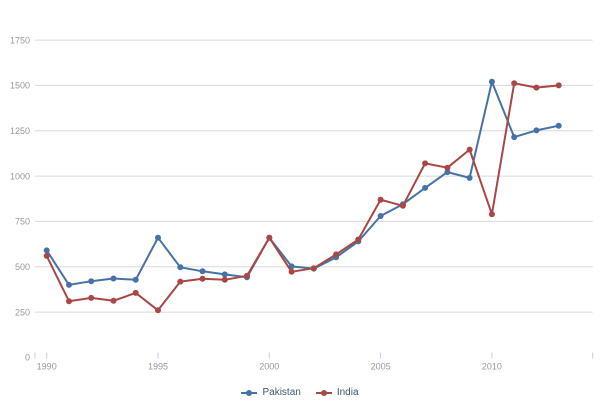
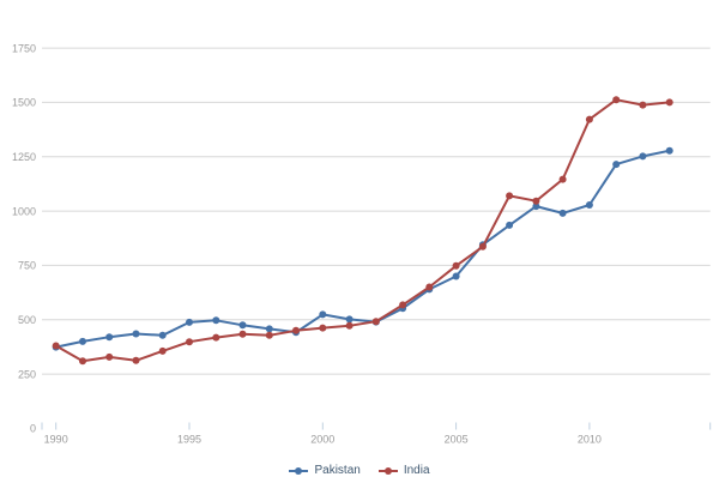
Pakistan/1990: 590 -> 370
India/1990: 560 -> 380
Pakistan/1995: 660 -> 490
India/1995: 260 -> 400
Pakistan/2000: 660 -> 520
India/2000: 660 -> 460
Pakistan/2005: 780 -> 700
India/2005: 870 -> 750
Pakistan/2010: 1520 -> 1030
India/2010: 790 -> 1420
